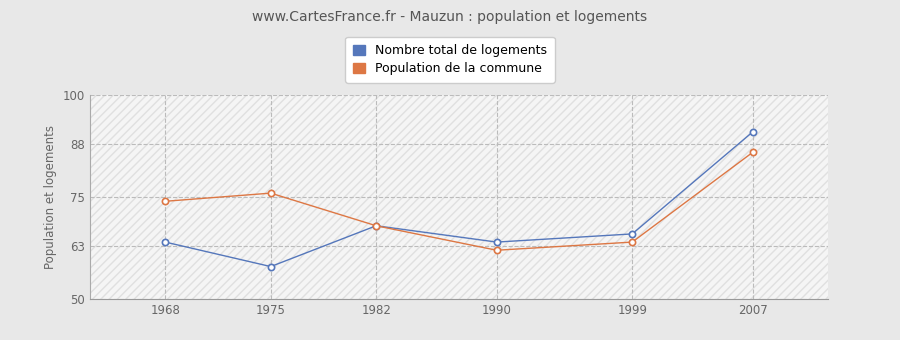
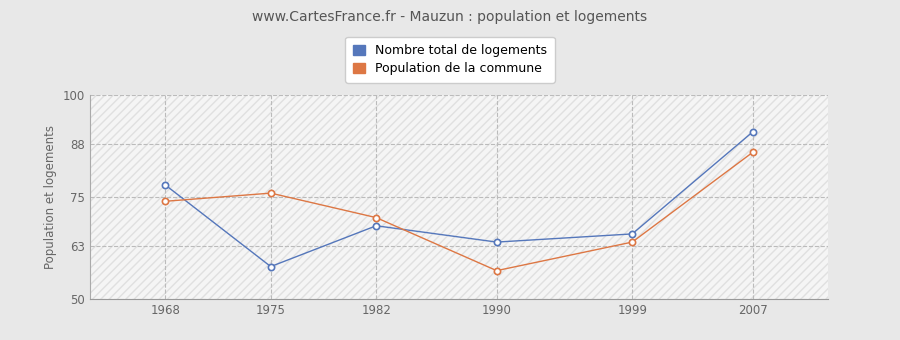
Nombre total de logements/1968: 64 -> 78
Population de la commune/1982: 68 -> 70
Population de la commune/1990: 62 -> 57
